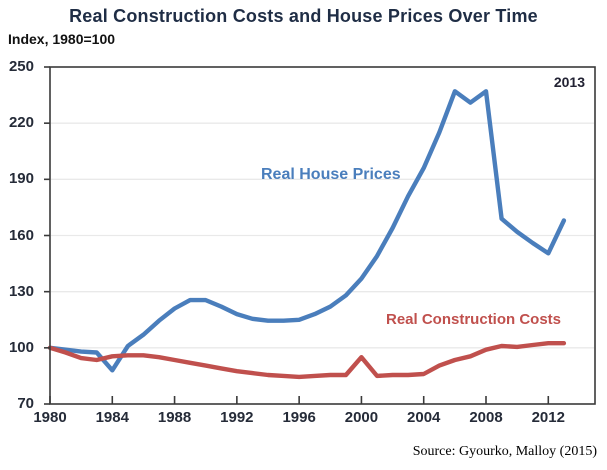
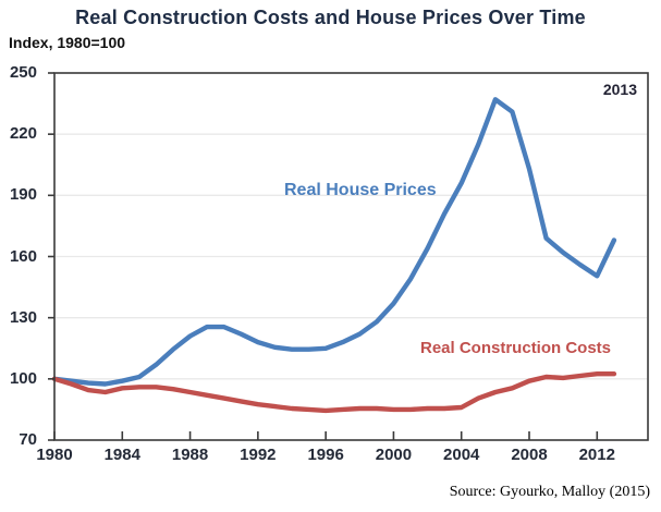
Real House Prices/1984: 88 -> 99
Real Construction Costs/2000: 95 -> 85
Real House Prices/2008: 237 -> 203
